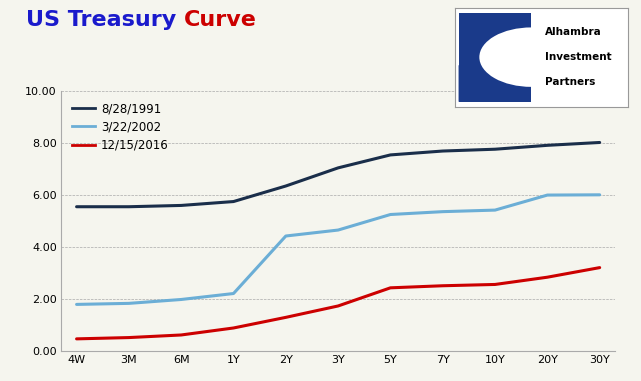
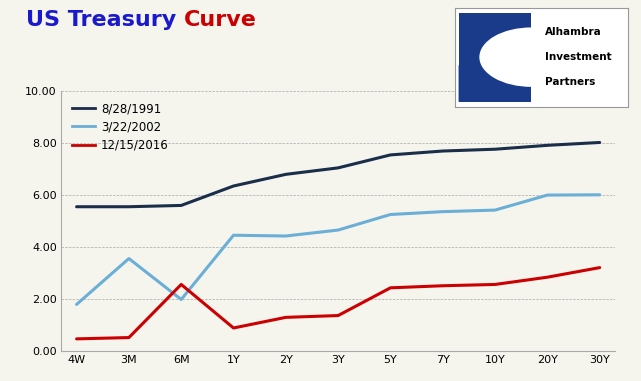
3/22/2002/3M: 1.82 -> 3.55
12/15/2016/6M: 0.60 -> 2.55
8/28/1991/1Y: 5.75 -> 6.35
3/22/2002/1Y: 2.20 -> 4.45
8/28/1991/2Y: 6.35 -> 6.80
12/15/2016/3Y: 1.72 -> 1.35
